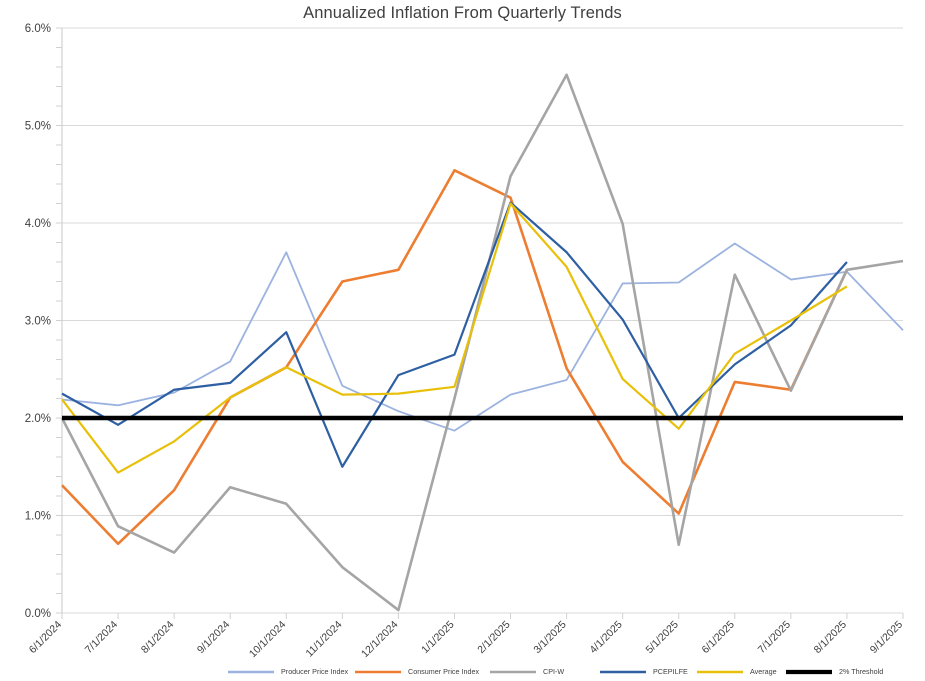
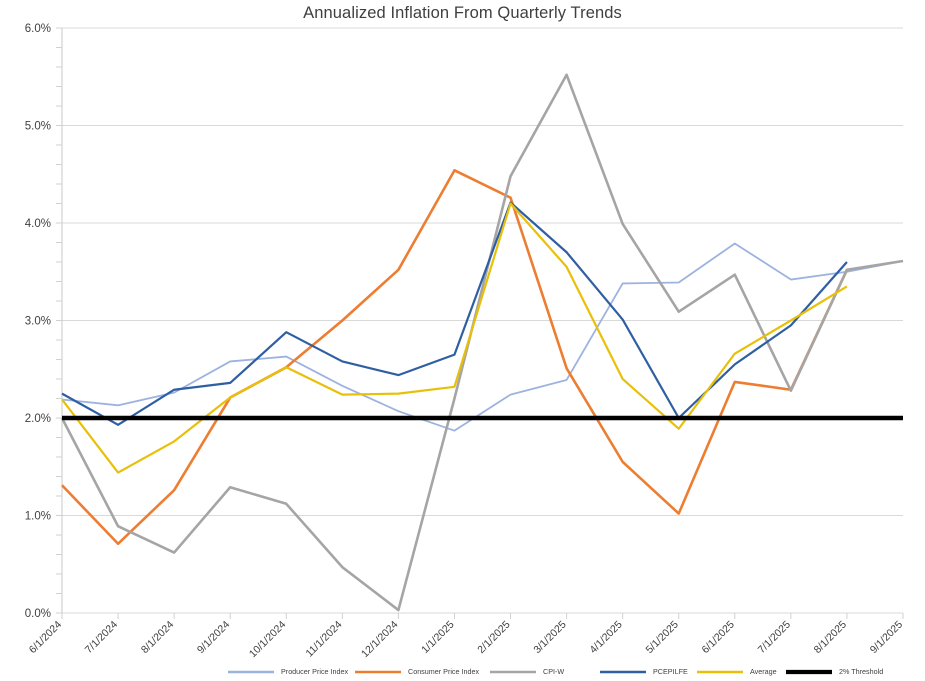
Producer Price Index/10/1/2024: 3.7% -> 2.6%
Consumer Price Index/11/1/2024: 3.4% -> 3.0%
PCEPILFE/11/1/2024: 1.5% -> 2.6%
CPI-W/5/1/2025: 0.7% -> 3.1%
Producer Price Index/9/1/2025: 2.9% -> 3.6%
